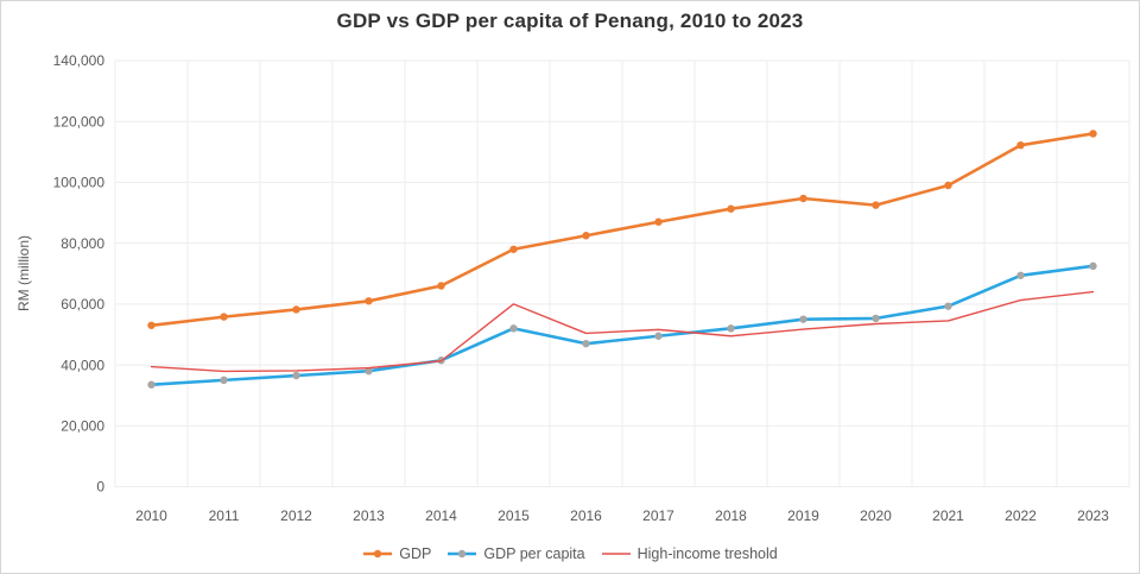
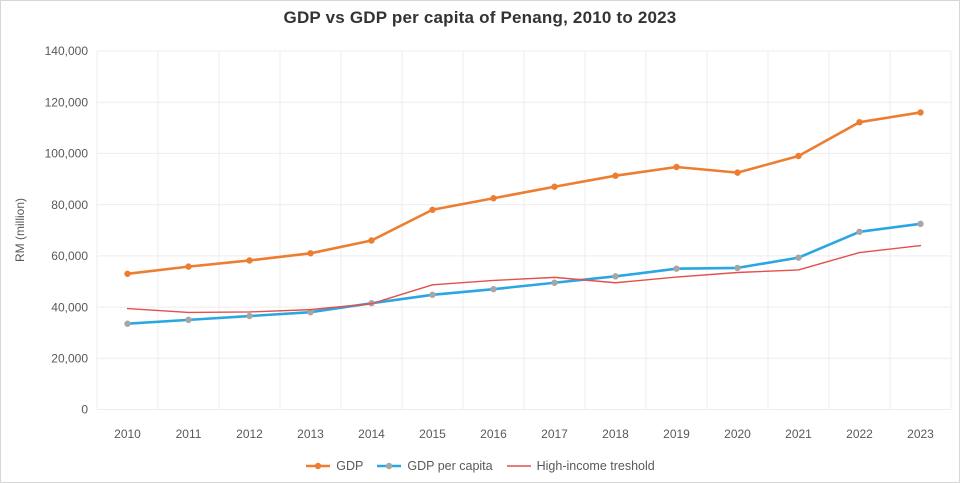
GDP per capita/2015: 52000 -> 45000
High-income treshold/2015: 60000 -> 49000
